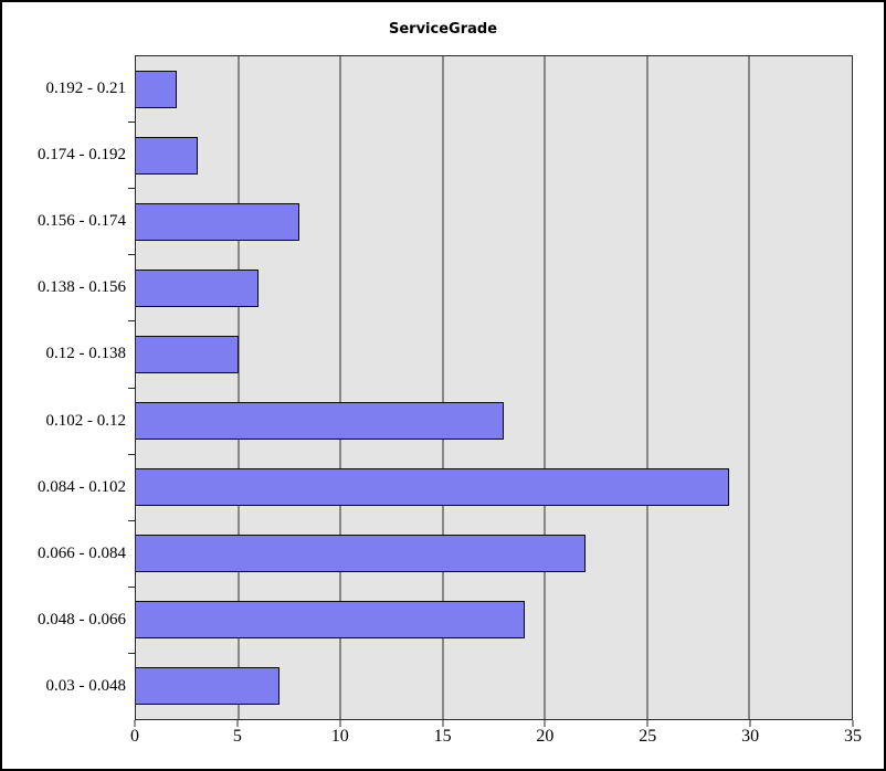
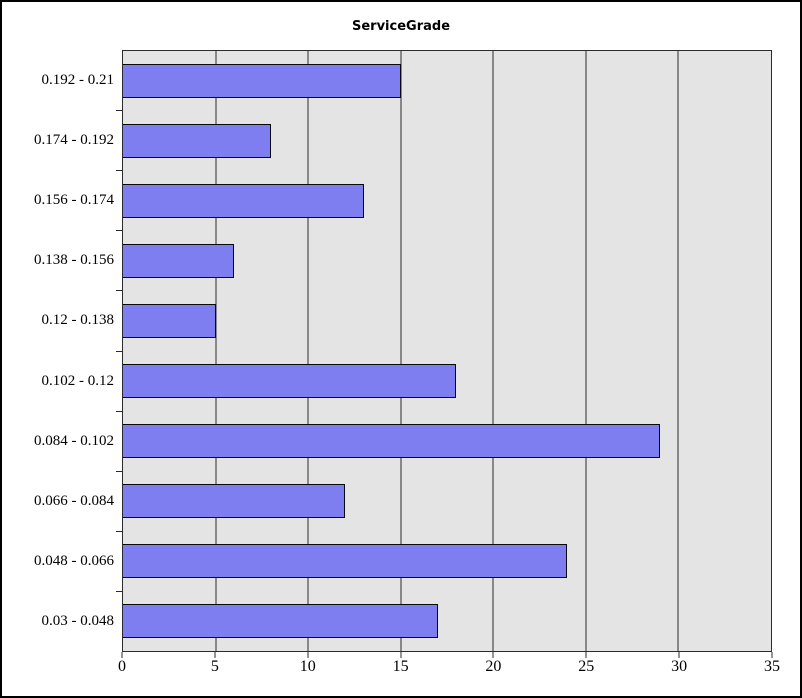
0.192 - 0.21: 2 -> 15
0.174 - 0.192: 3 -> 8
0.156 - 0.174: 8 -> 13
0.066 - 0.084: 22 -> 12
0.048 - 0.066: 19 -> 24
0.03 - 0.048: 7 -> 17
